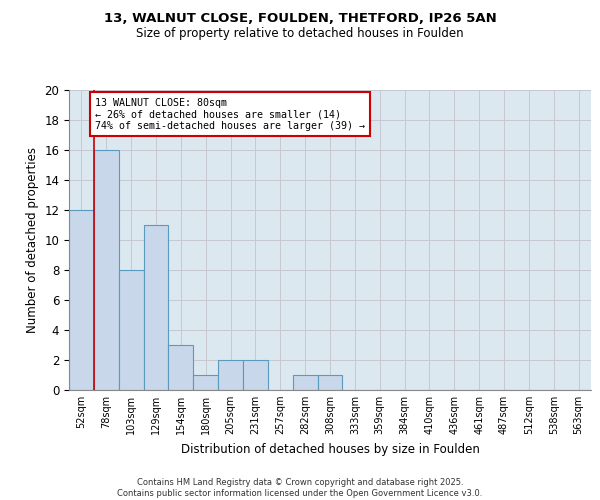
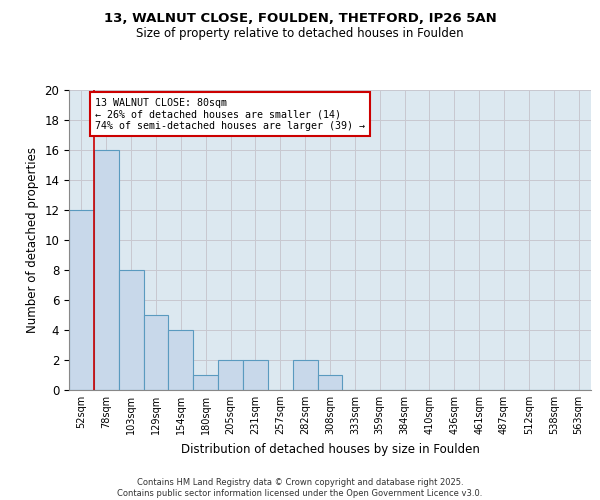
129sqm: 11 -> 5
154sqm: 3 -> 4
282sqm: 1 -> 2
